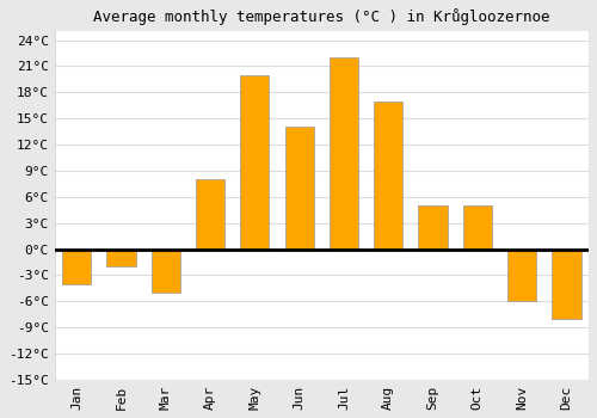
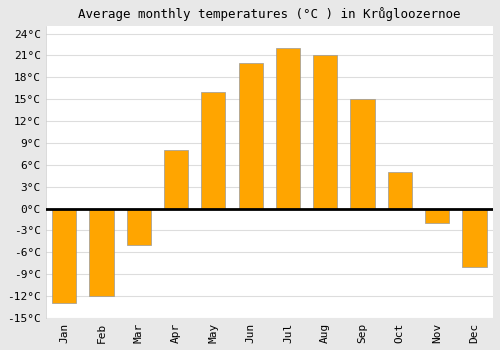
Jan: -4°C -> -13°C
Feb: -2°C -> -12°C
May: 20°C -> 16°C
Jun: 14°C -> 20°C
Aug: 17°C -> 21°C
Sep: 5°C -> 15°C
Nov: -6°C -> -2°C
